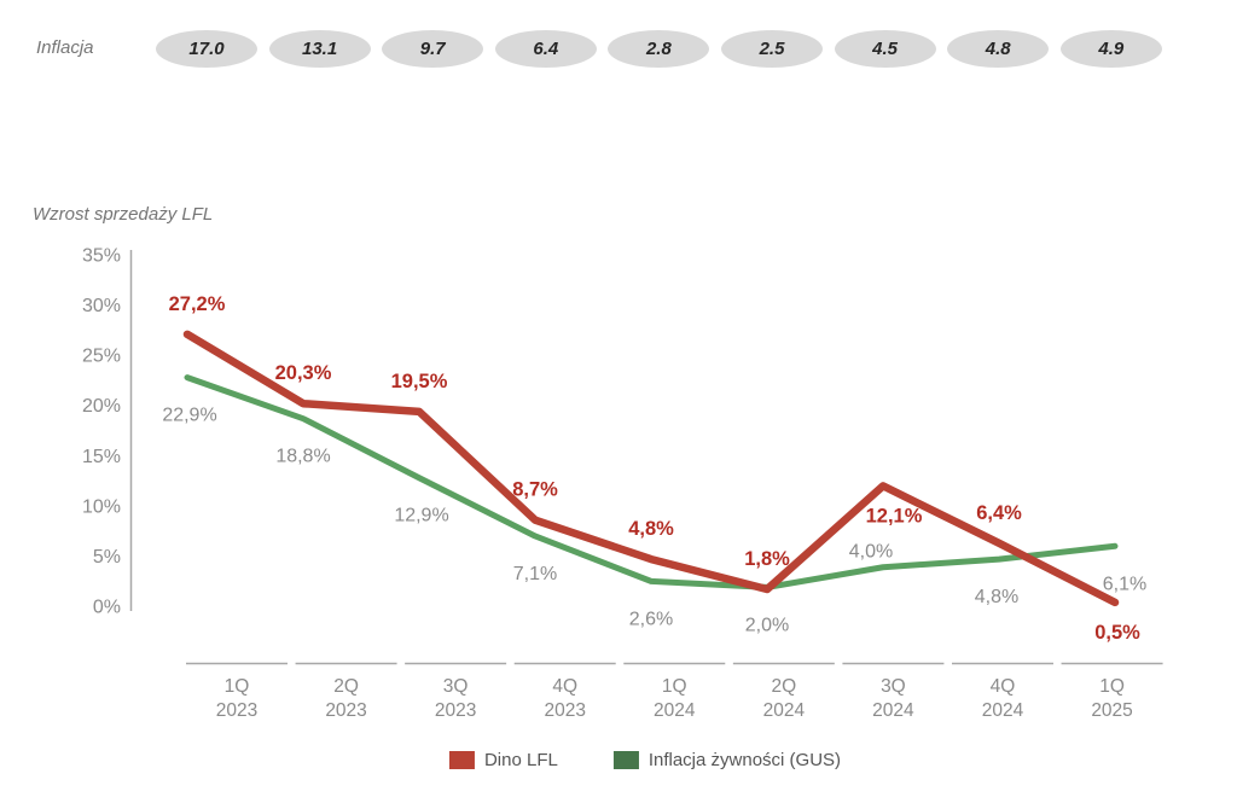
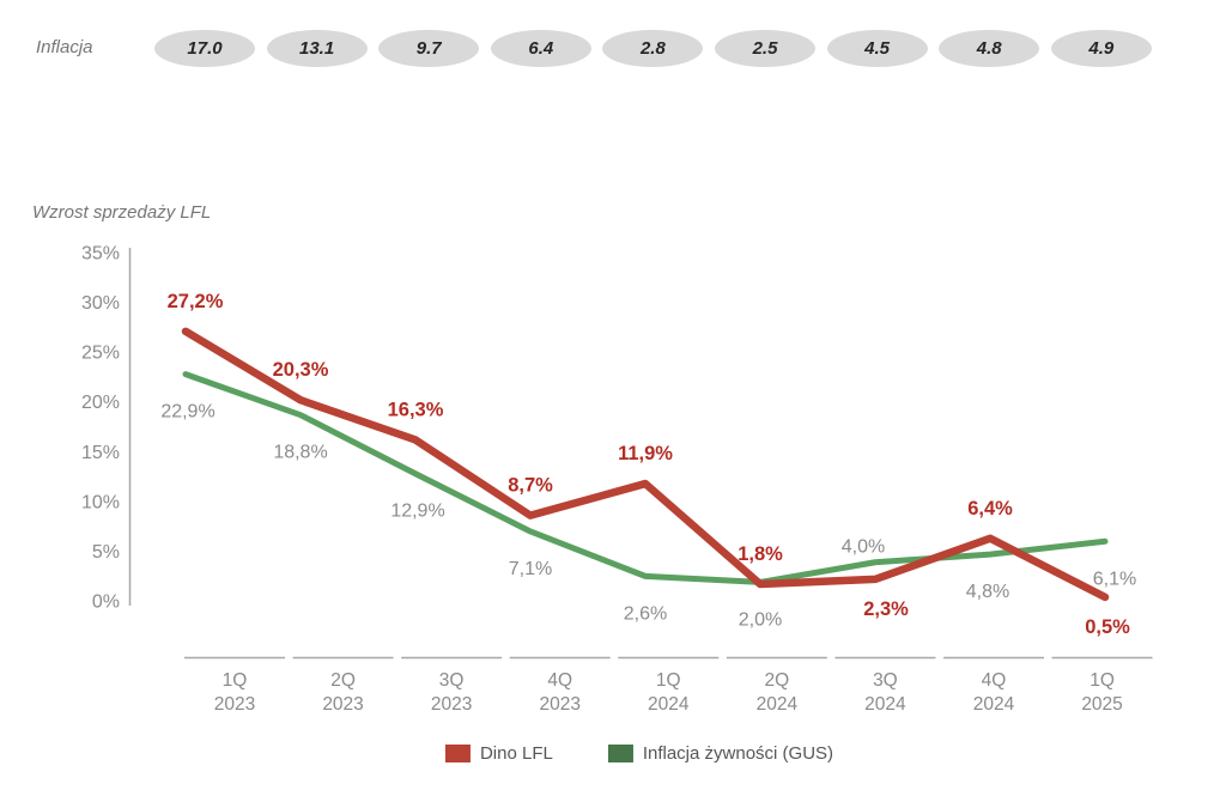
Dino LFL/3Q 2023: 19,5% -> 16,3%
Dino LFL/1Q 2024: 4,8% -> 11,9%
Dino LFL/3Q 2024: 12,1% -> 2,3%
